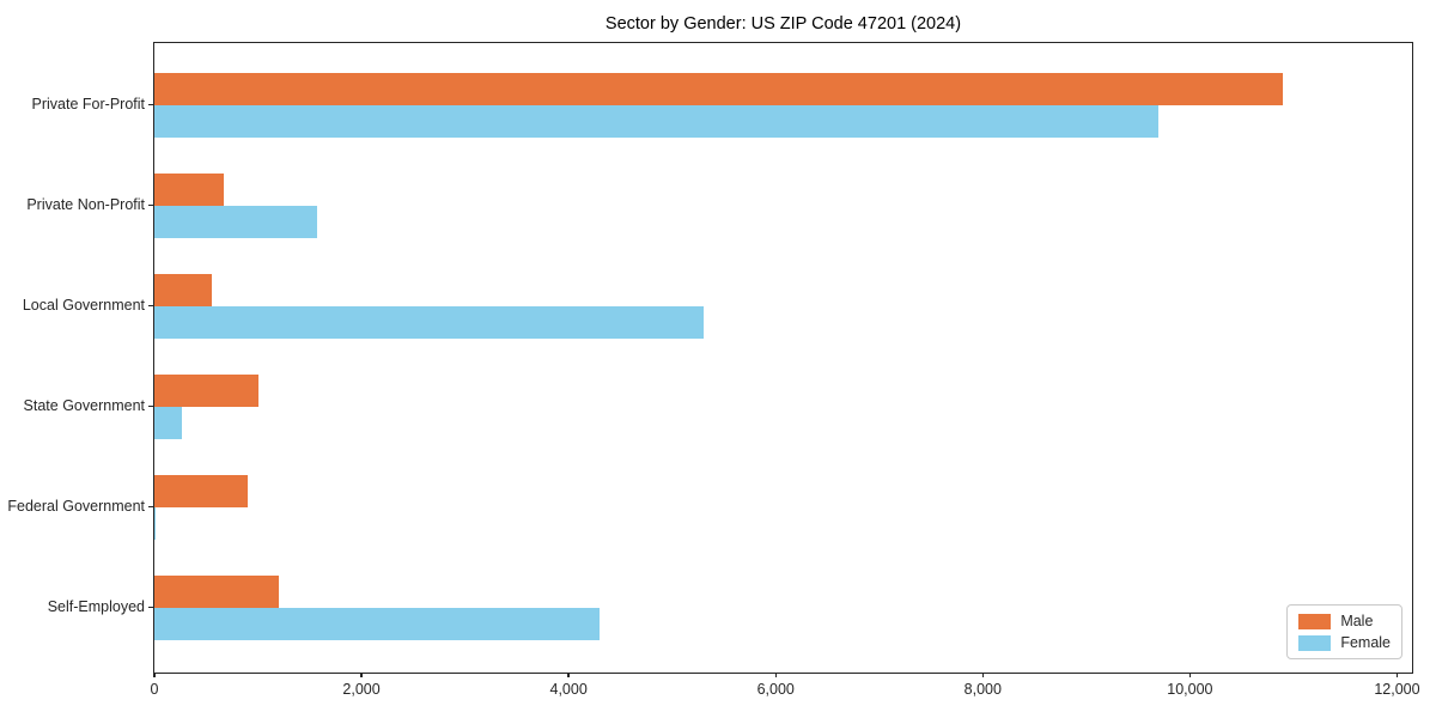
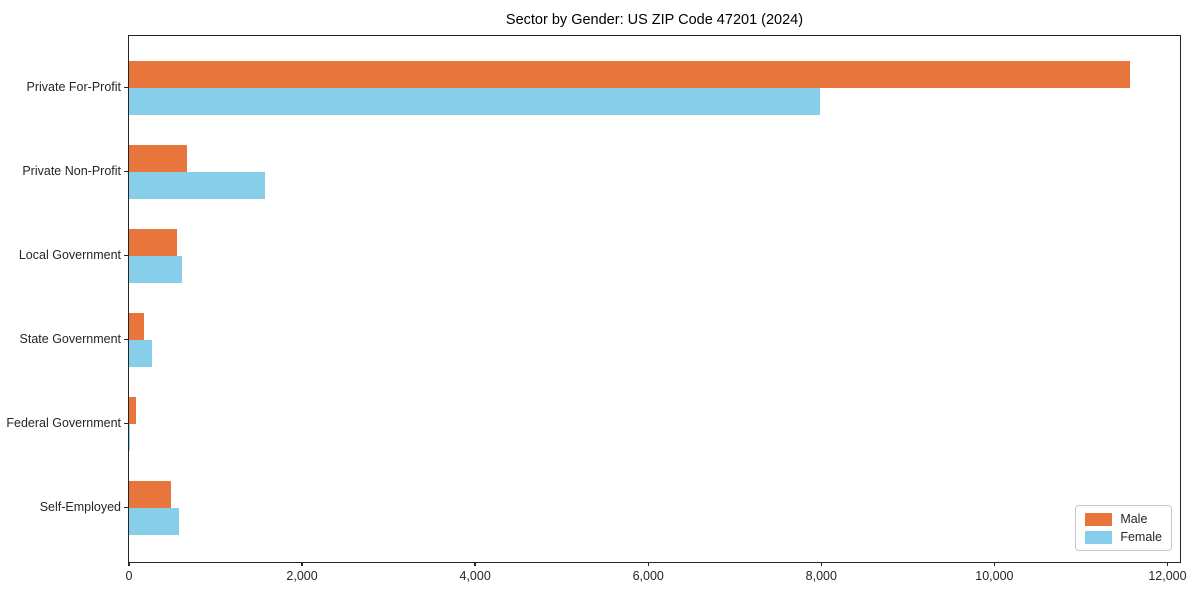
Male/Private For-Profit: 10900 -> 11600
Female/Private For-Profit: 9700 -> 8000
Female/Local Government: 5300 -> 600
Male/State Government: 1000 -> 200
Male/Federal Government: 900 -> 100
Male/Self-Employed: 1200 -> 500
Female/Self-Employed: 4300 -> 600
